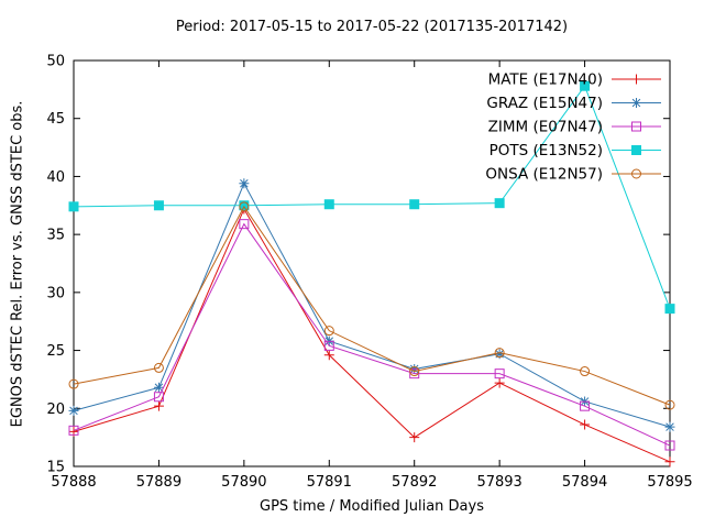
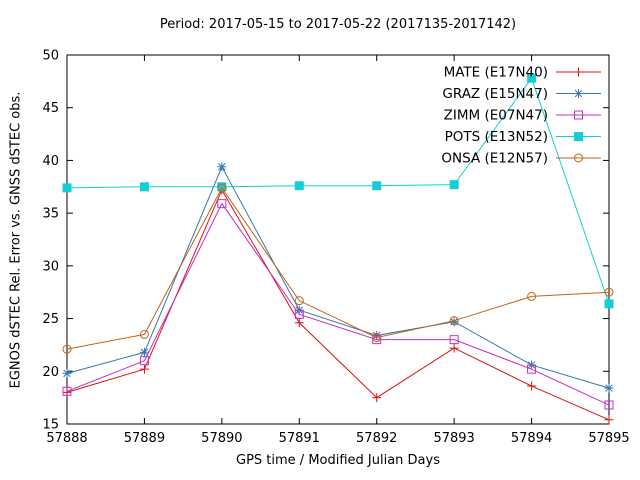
ONSA (E12N57)/57894: 23.2 -> 27.1
POTS (E13N52)/57895: 28.6 -> 26.4
ONSA (E12N57)/57895: 20.3 -> 27.5
